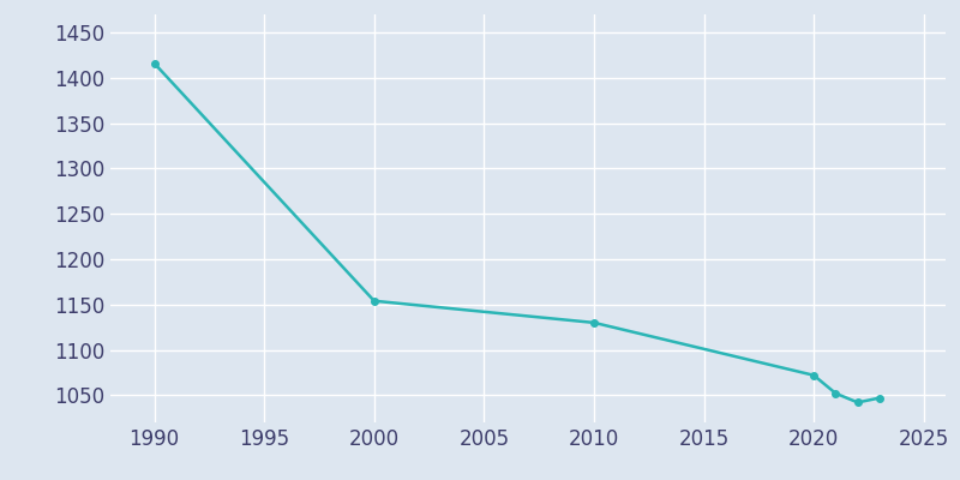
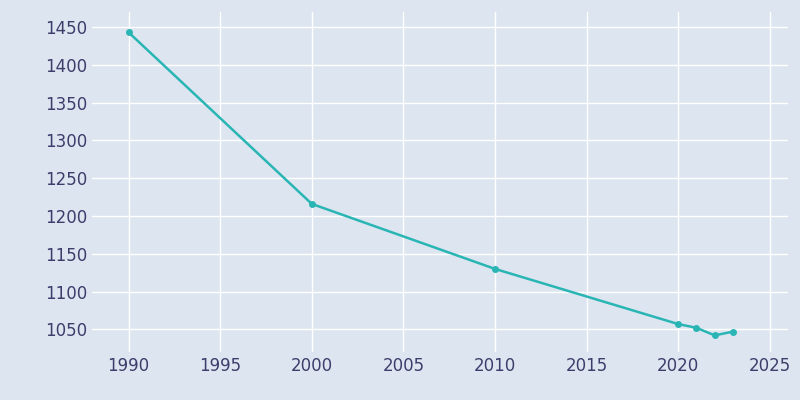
1990: 1416 -> 1443
2000: 1154 -> 1216
2020: 1072 -> 1057
